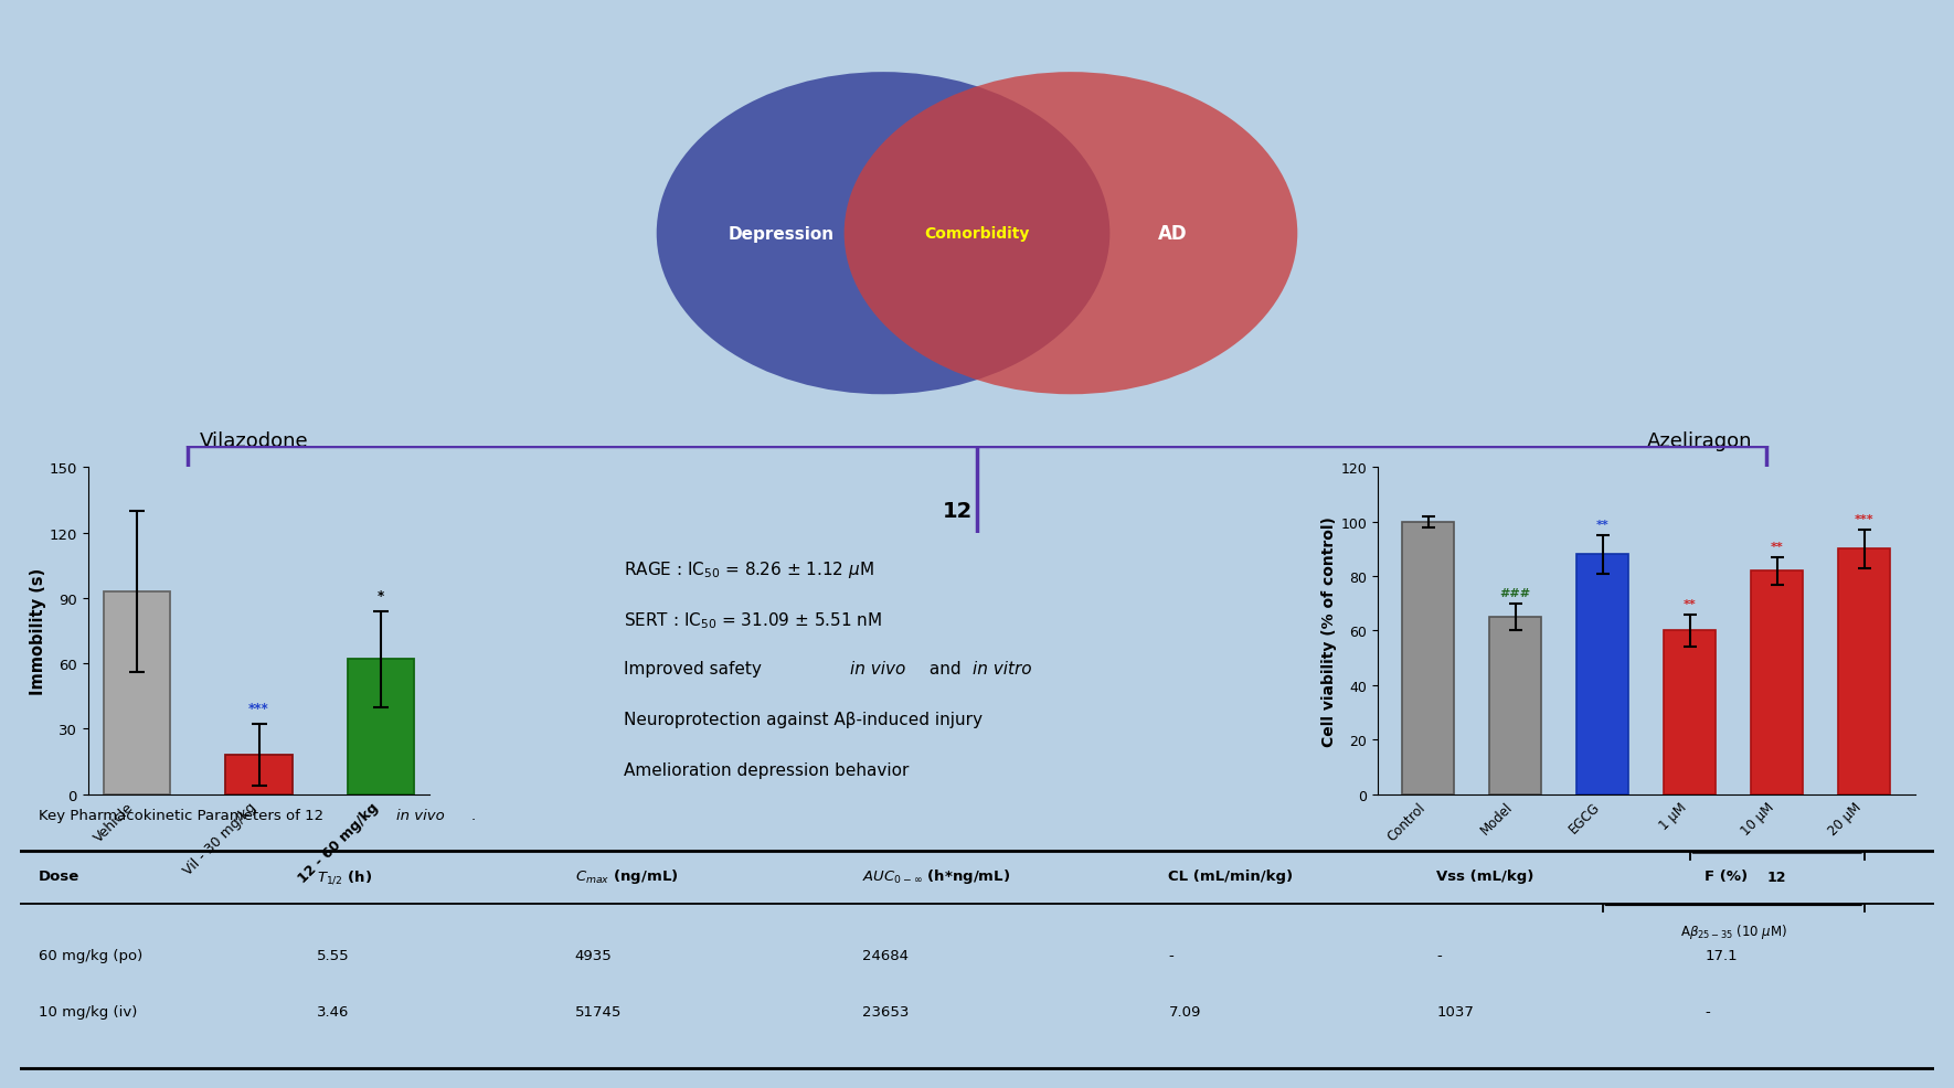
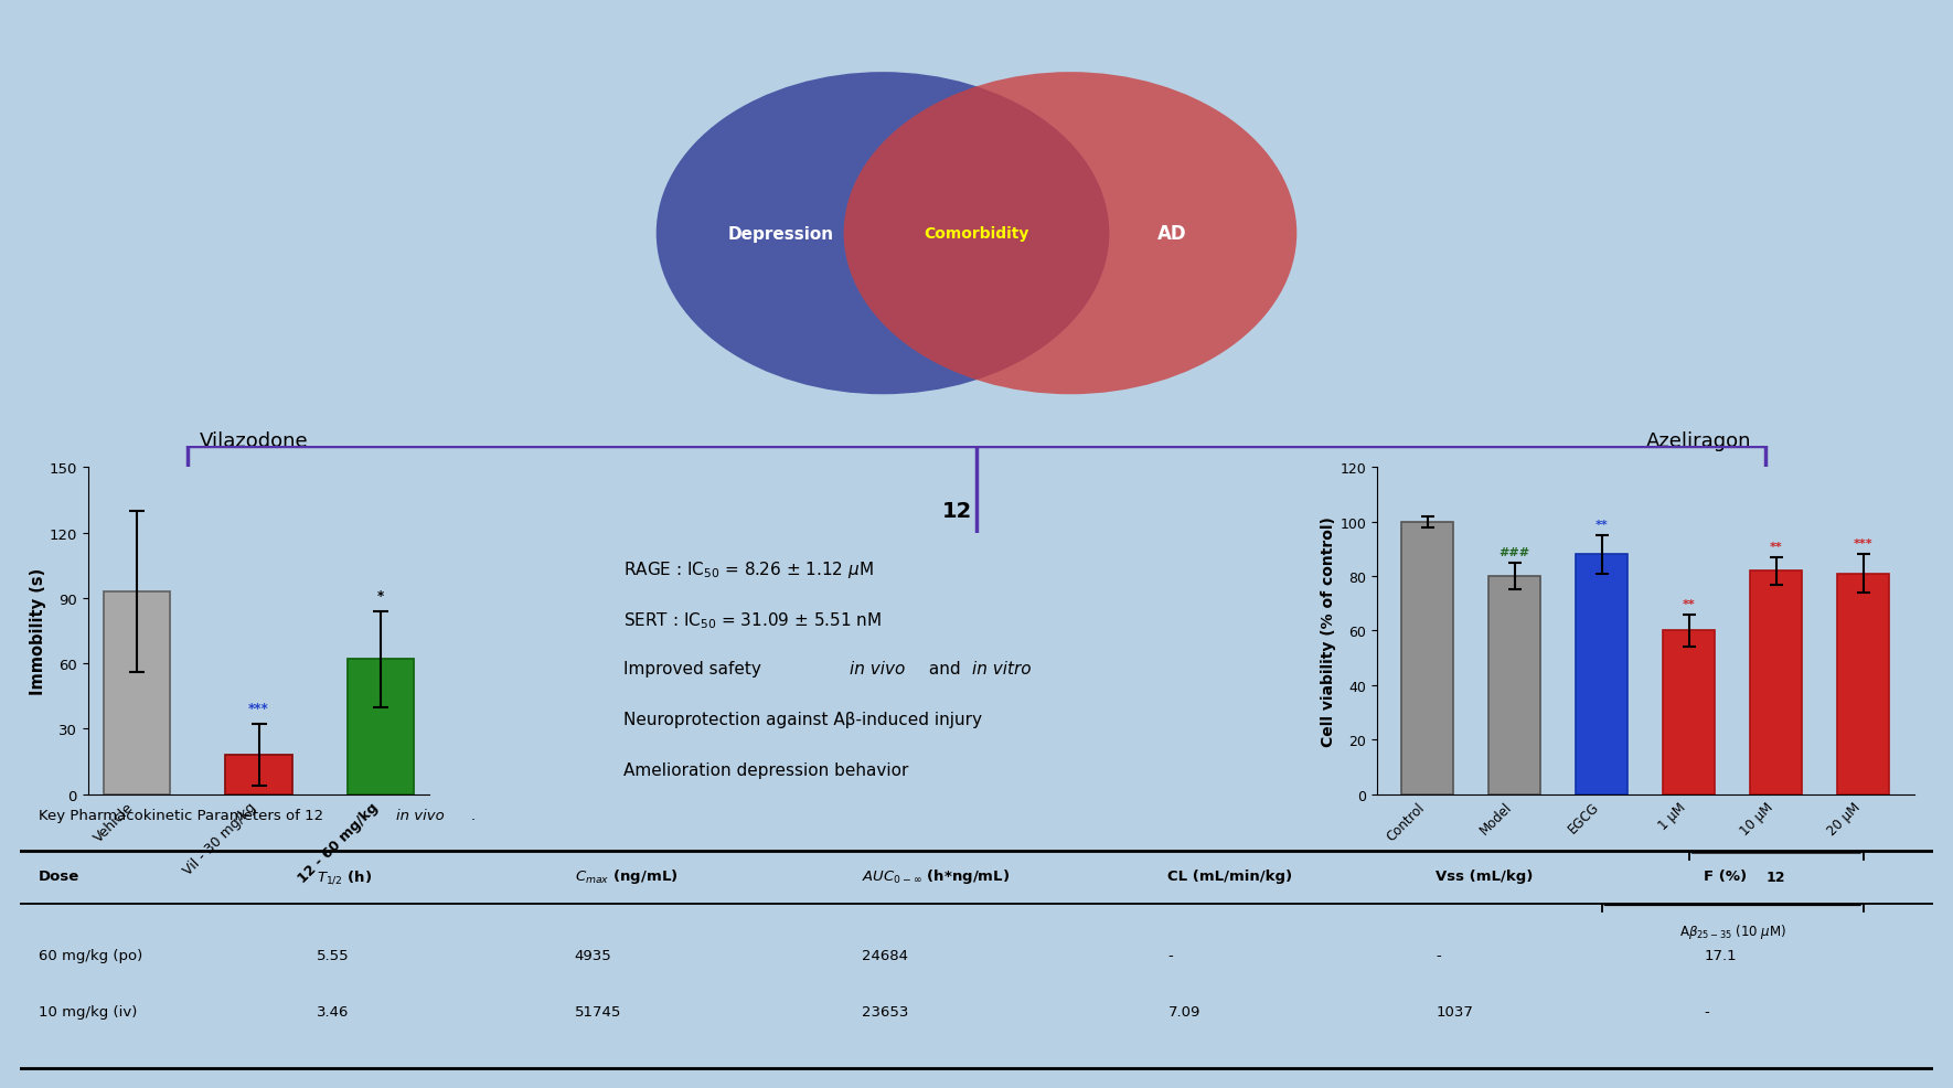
Model: 65 -> 80
20 μM: 90 -> 81
